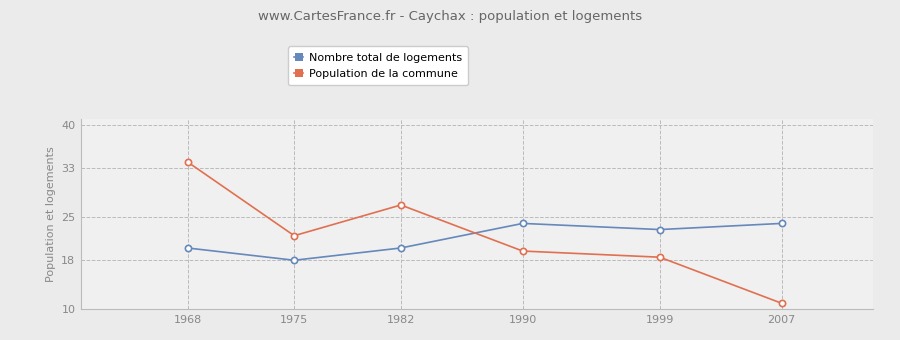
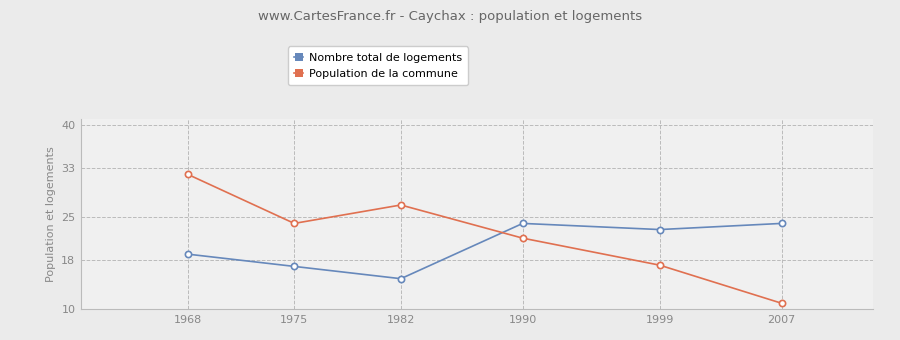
Nombre total de logements/1968: 20 -> 19
Population de la commune/1968: 34.0 -> 32.0
Nombre total de logements/1975: 18 -> 17
Population de la commune/1975: 22.0 -> 24.0
Nombre total de logements/1982: 20 -> 15
Population de la commune/1990: 19.5 -> 21.6
Population de la commune/1999: 18.5 -> 17.2
